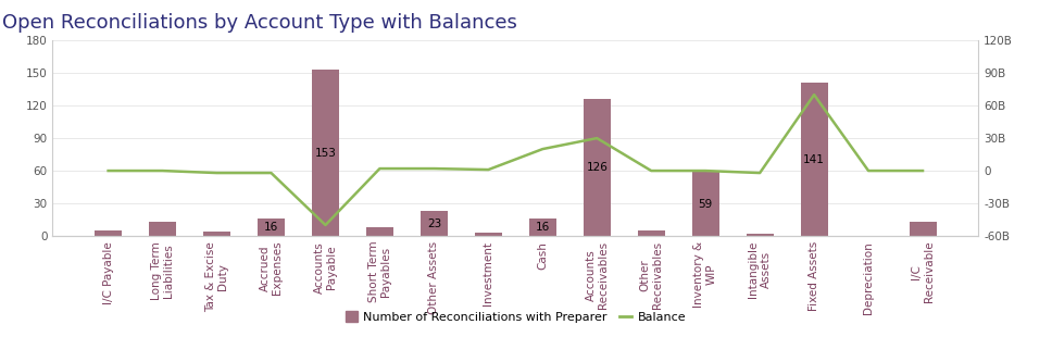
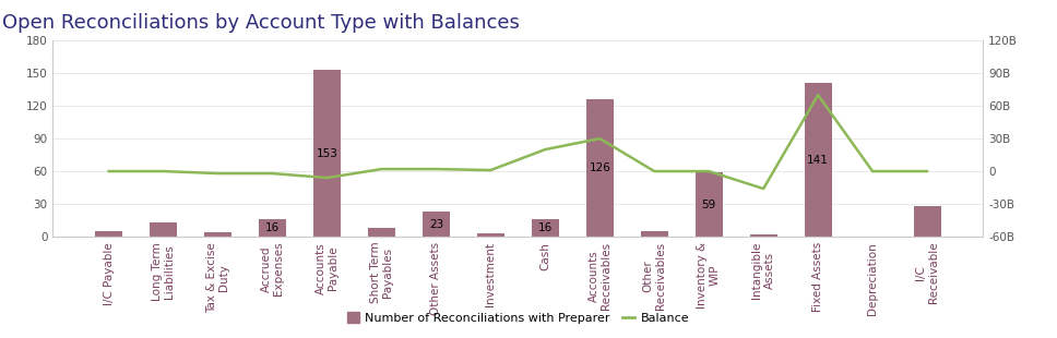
Balance/Accounts Payable: -50B -> -6B
Balance/Intangible Assets: -2B -> -16B
Number of Reconciliations with Preparer/I/C Receivable: 13 -> 28
